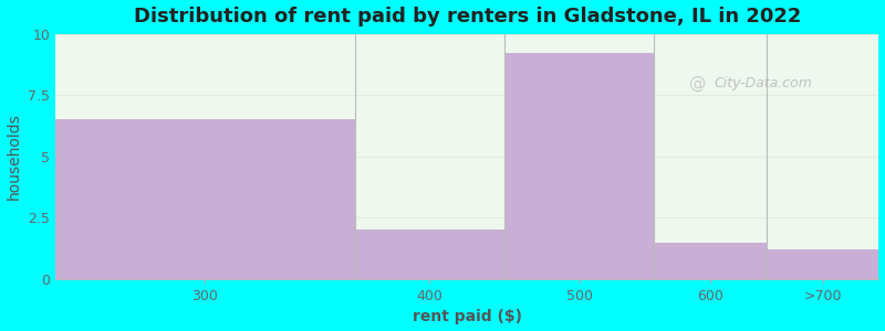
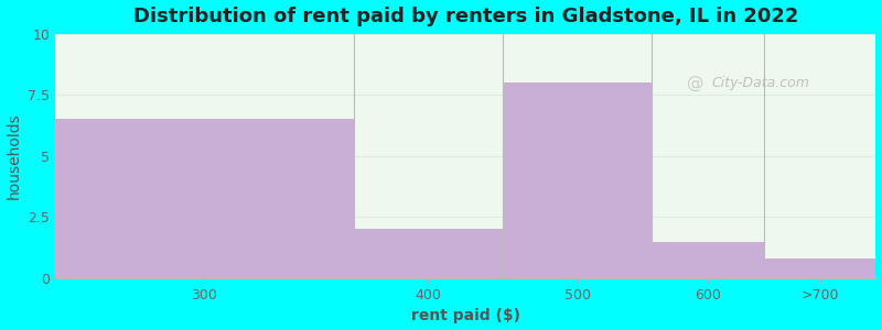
500: 9.2 -> 8.0
>700: 1.2 -> 0.8
